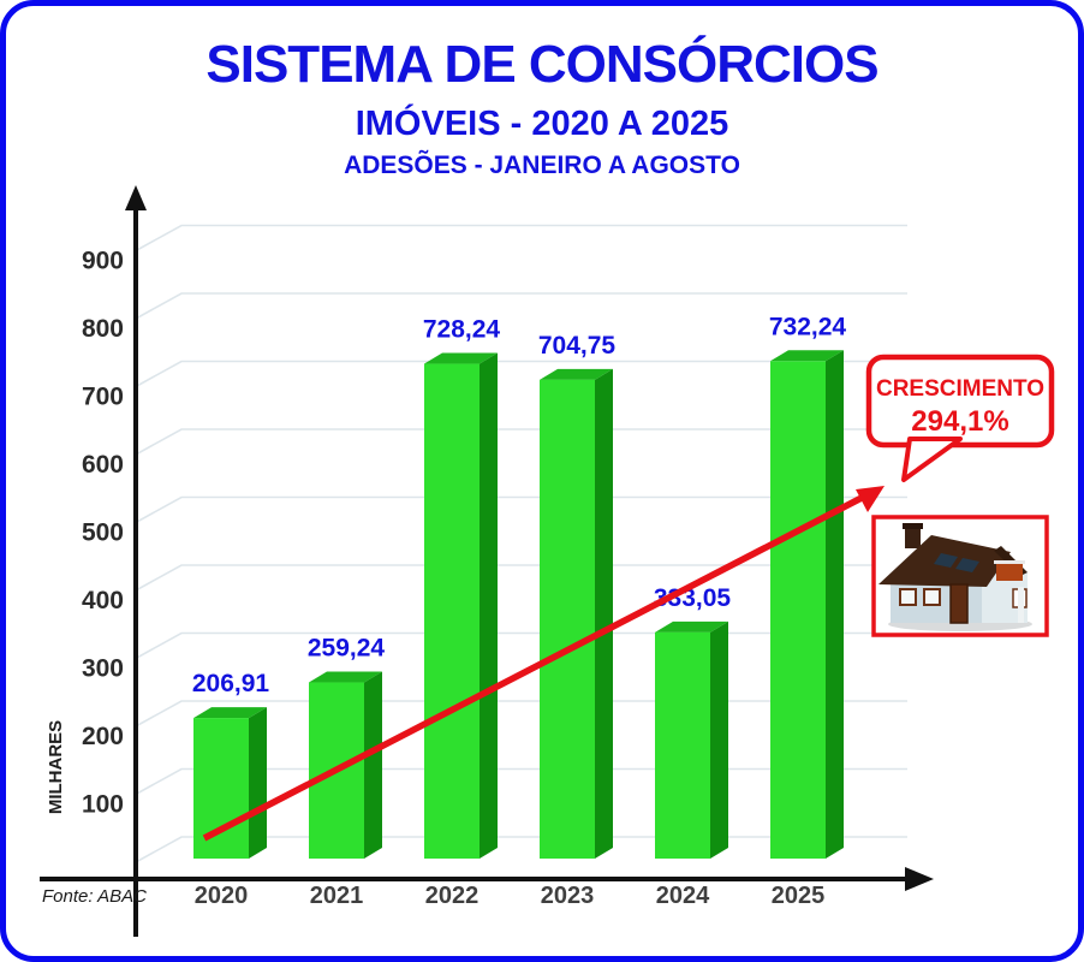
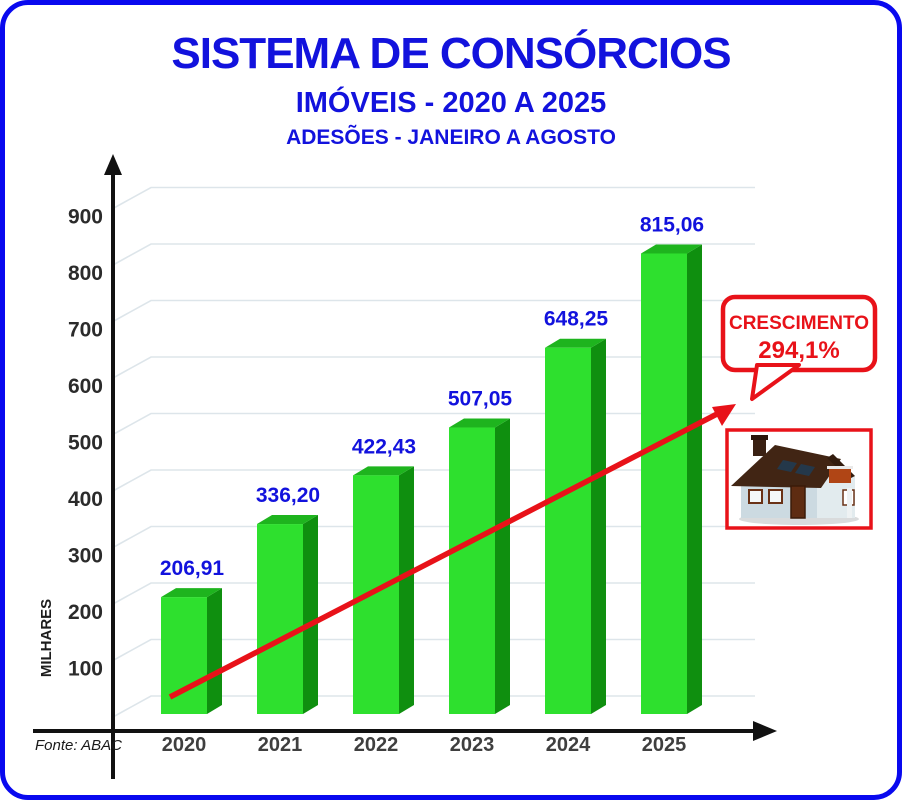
2021: 259,24 -> 336,20
2022: 728,24 -> 422,43
2023: 704,75 -> 507,05
2024: 333,05 -> 648,25
2025: 732,24 -> 815,06
